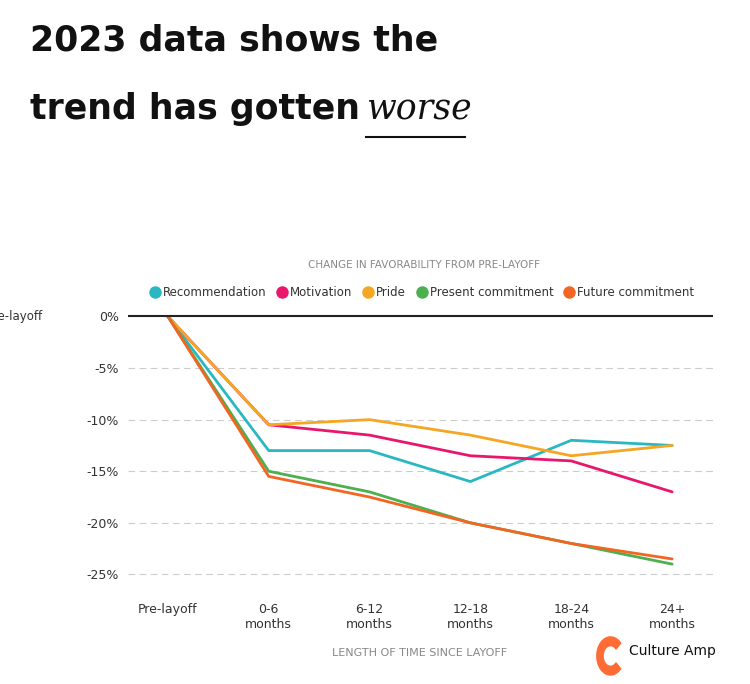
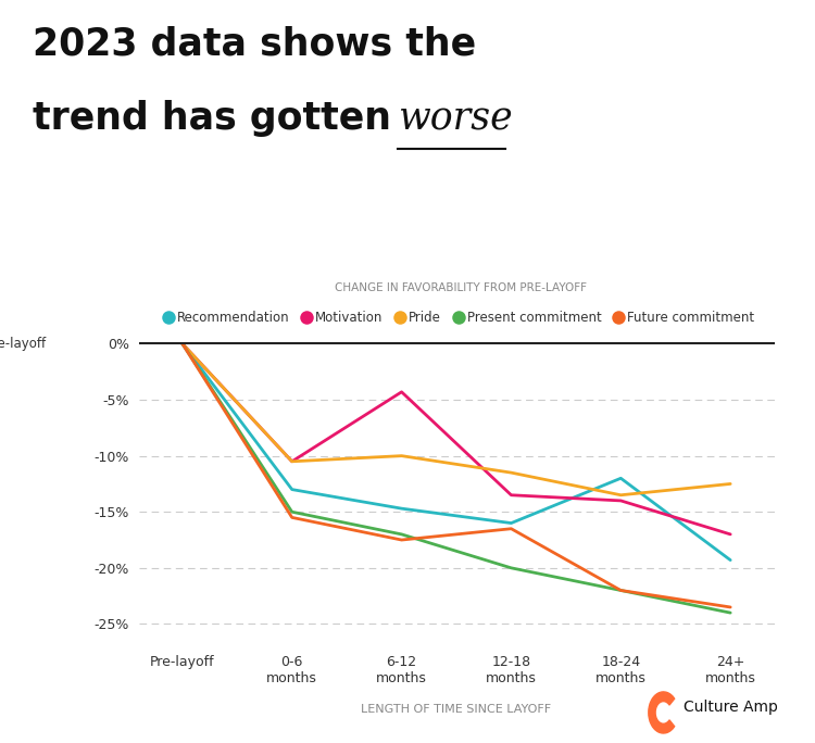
Recommendation/6-12 months: -13.0% -> -14.7%
Motivation/6-12 months: -11.5% -> -4.3%
Future commitment/12-18 months: -20.0% -> -16.5%
Recommendation/24+ months: -12.5% -> -19.3%
